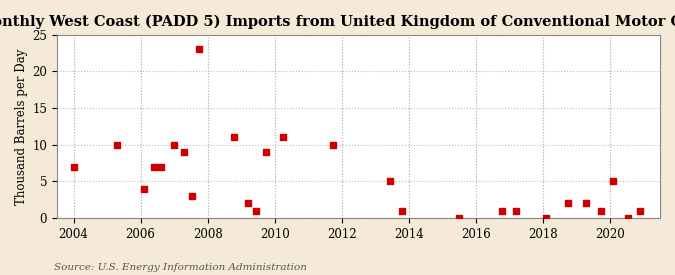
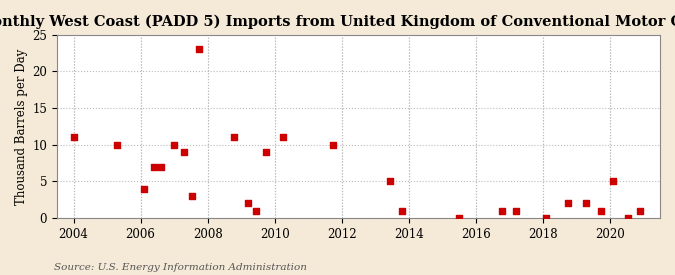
2004: 7 -> 11
